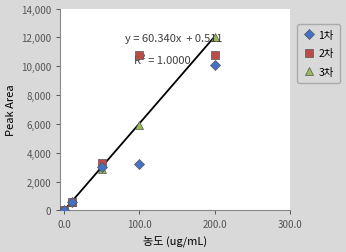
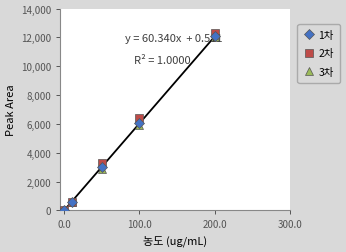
1차/100.0: 3,200 -> 6,000
2차/100.0: 10,800 -> 6,400
1차/200.0: 10,100 -> 12,100
2차/200.0: 10,800 -> 12,300
